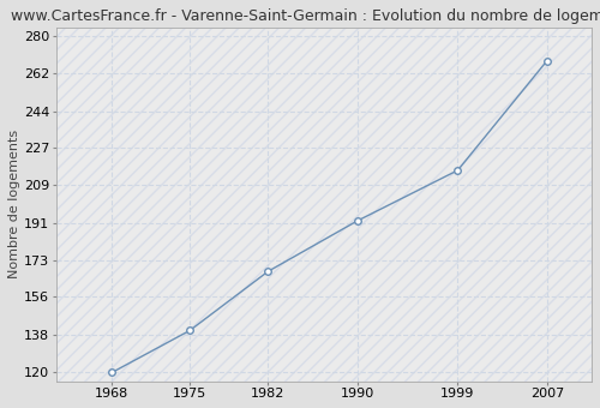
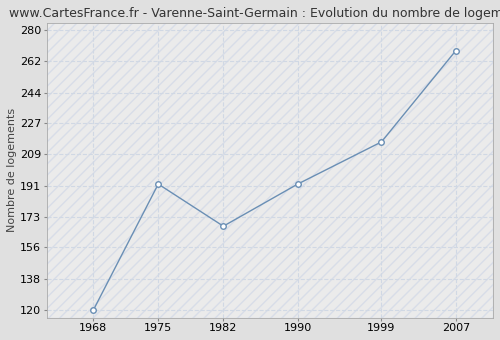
1975: 140 -> 192
